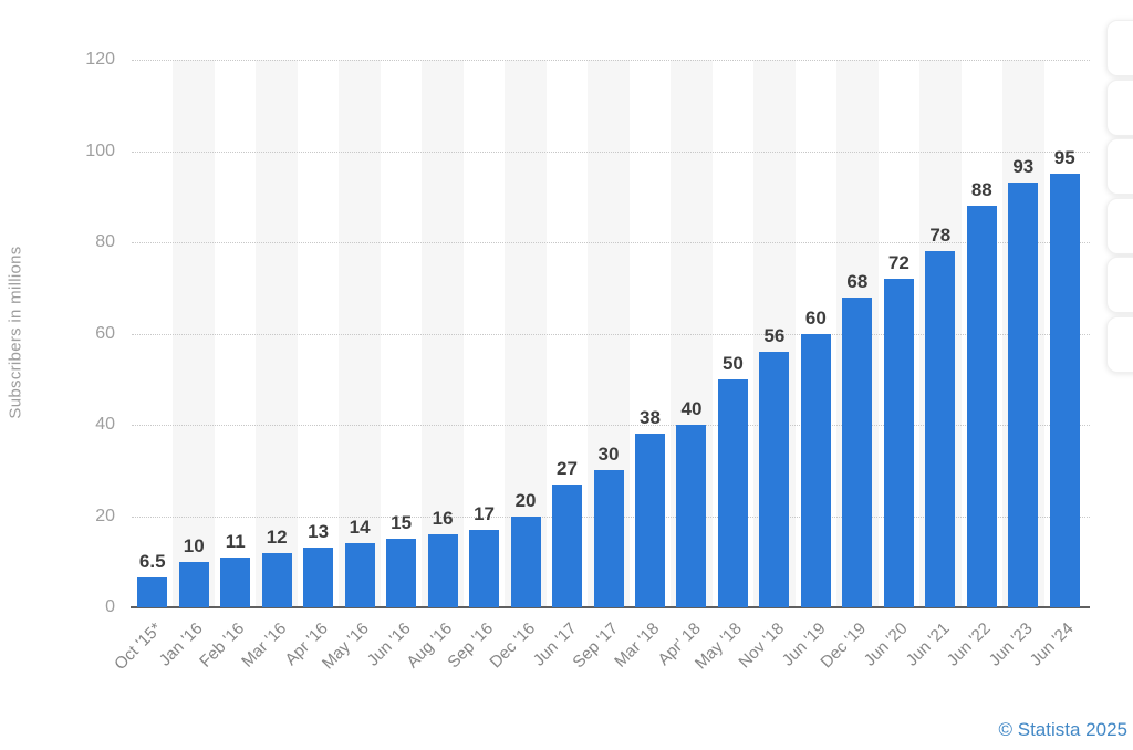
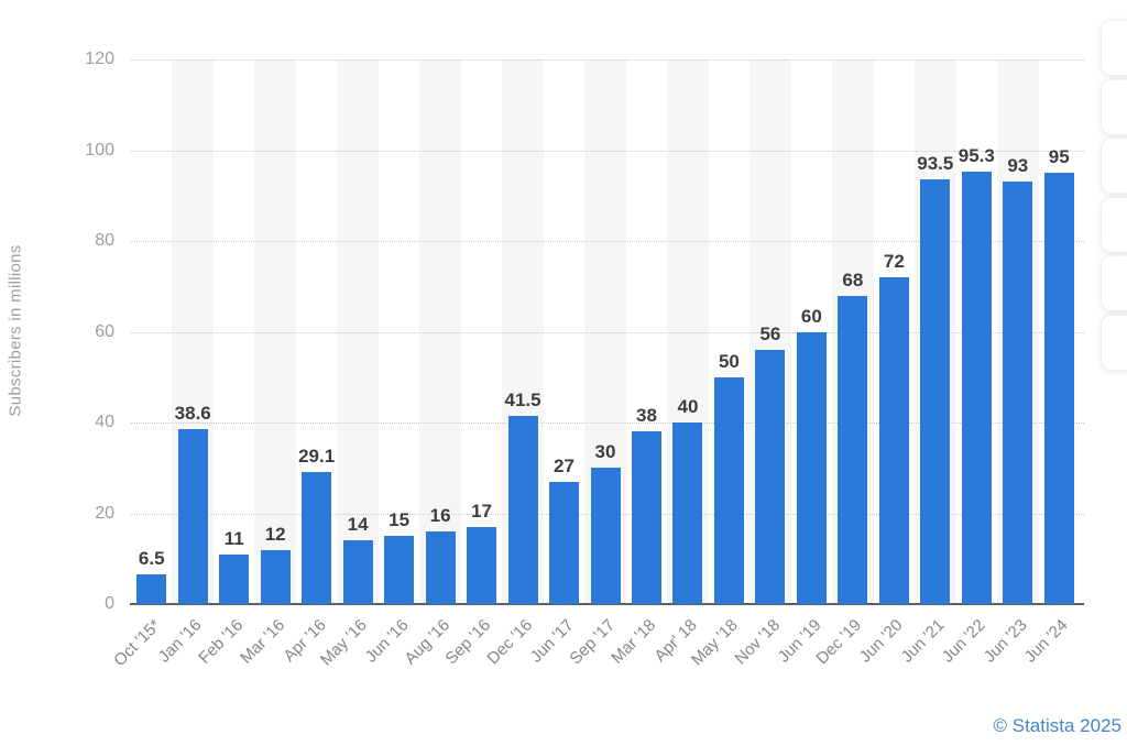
Jan '16: 10 -> 38.6
Apr '16: 13 -> 29.1
Dec '16: 20 -> 41.5
Jun '21: 78 -> 93.5
Jun '22: 88 -> 95.3
